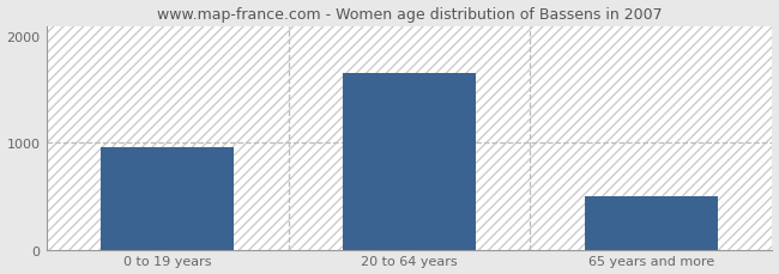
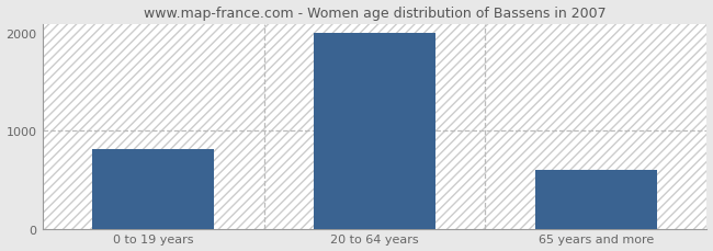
0 to 19 years: 960 -> 820
20 to 64 years: 1660 -> 2000
65 years and more: 500 -> 600
